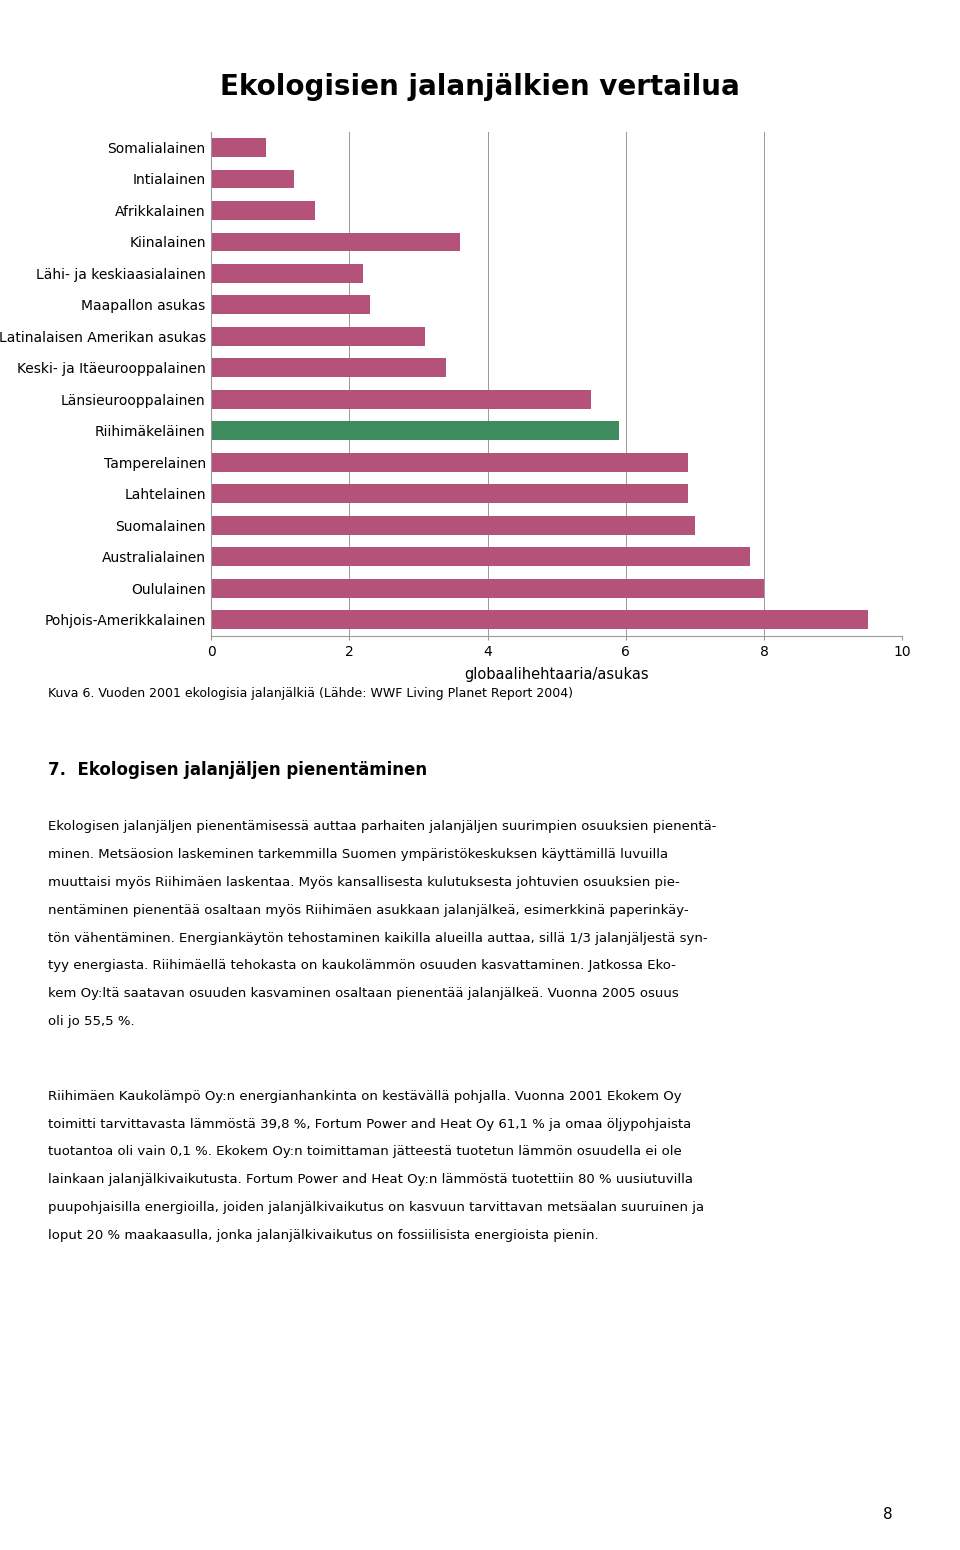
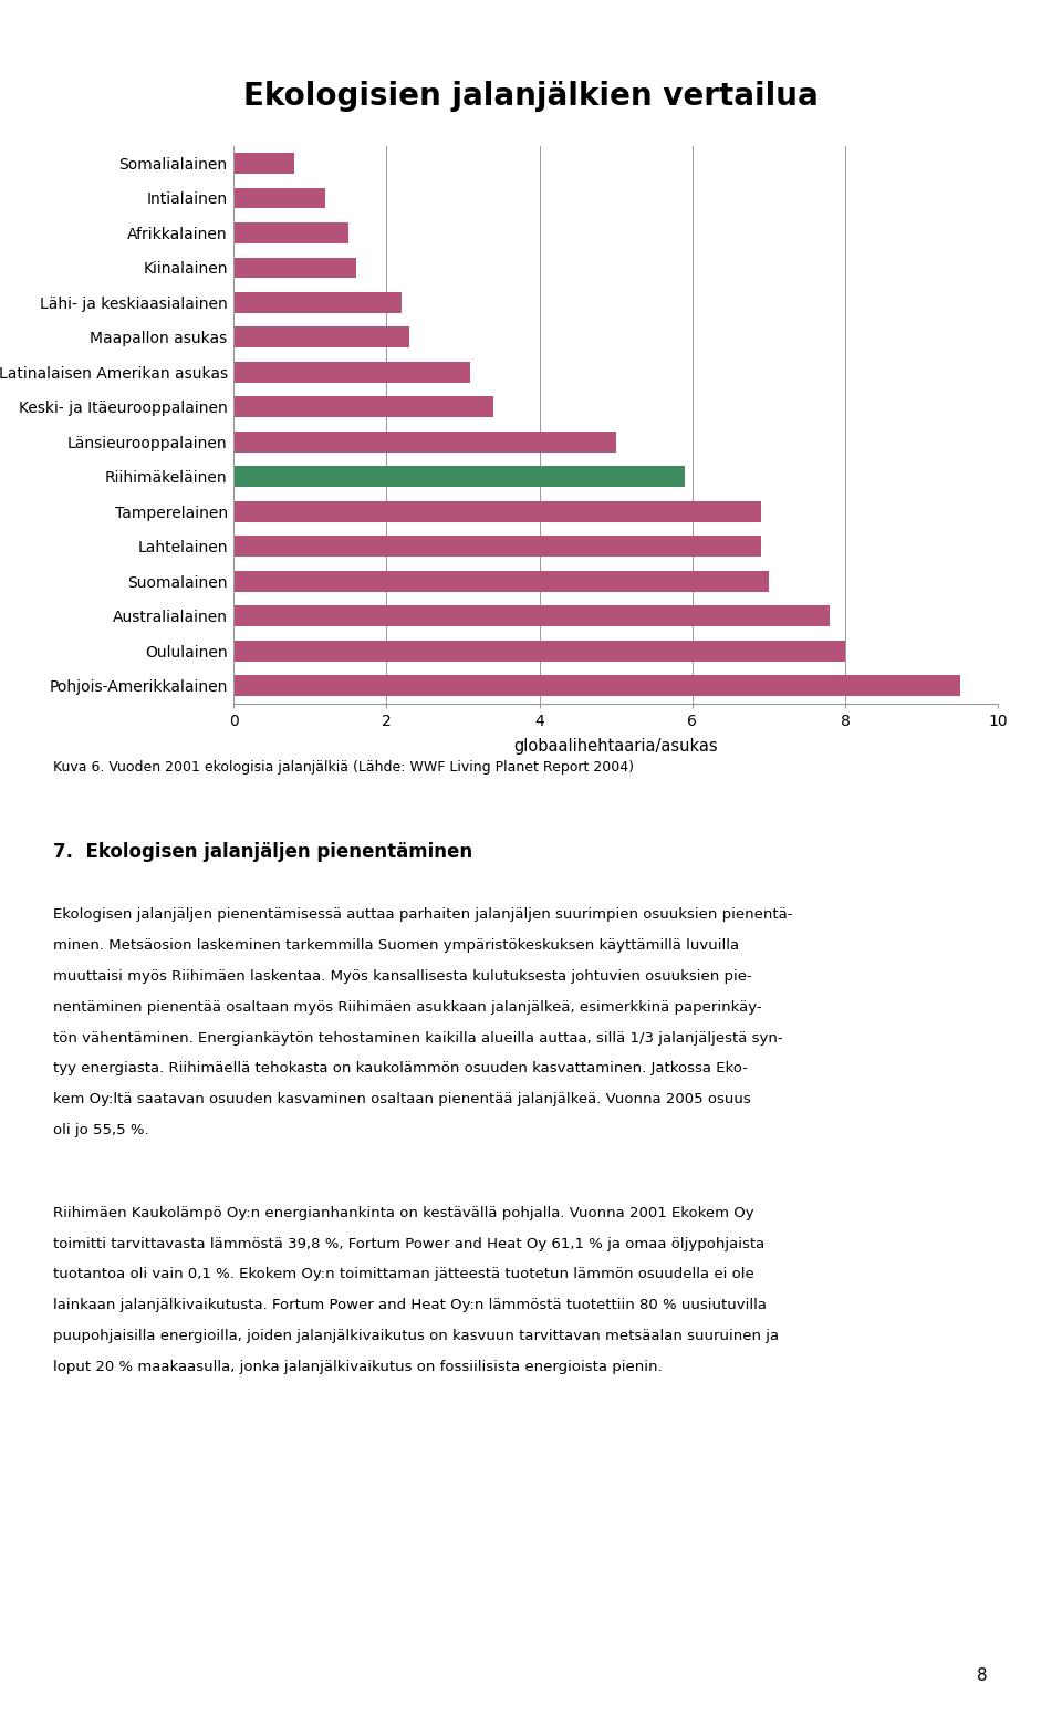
Kiinalainen: 3.6 -> 1.6
Länsieurooppalainen: 5.5 -> 5.0
